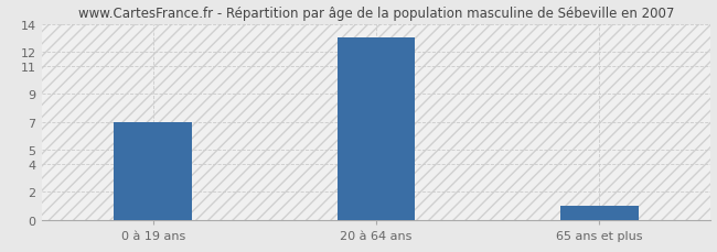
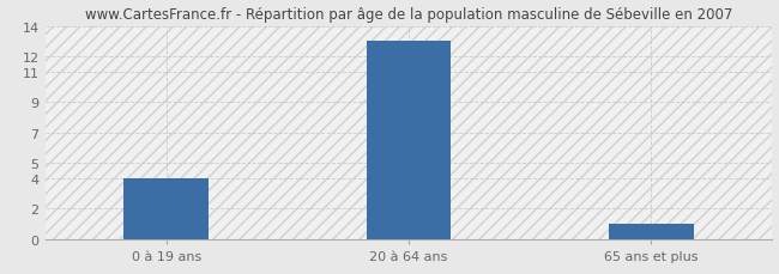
0 à 19 ans: 7 -> 4
